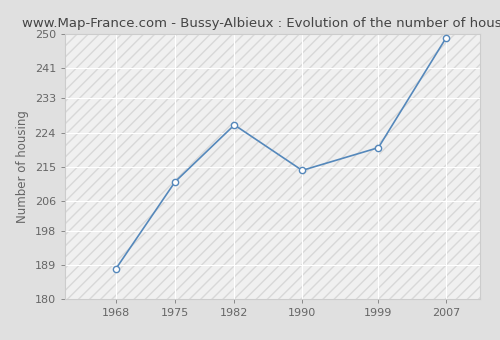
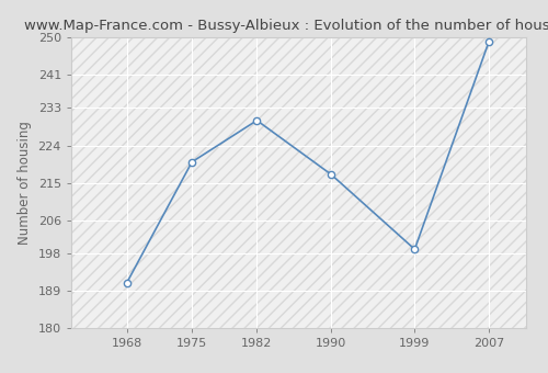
1968: 188 -> 191
1975: 211 -> 220
1982: 226 -> 230
1990: 214 -> 217
1999: 220 -> 199
